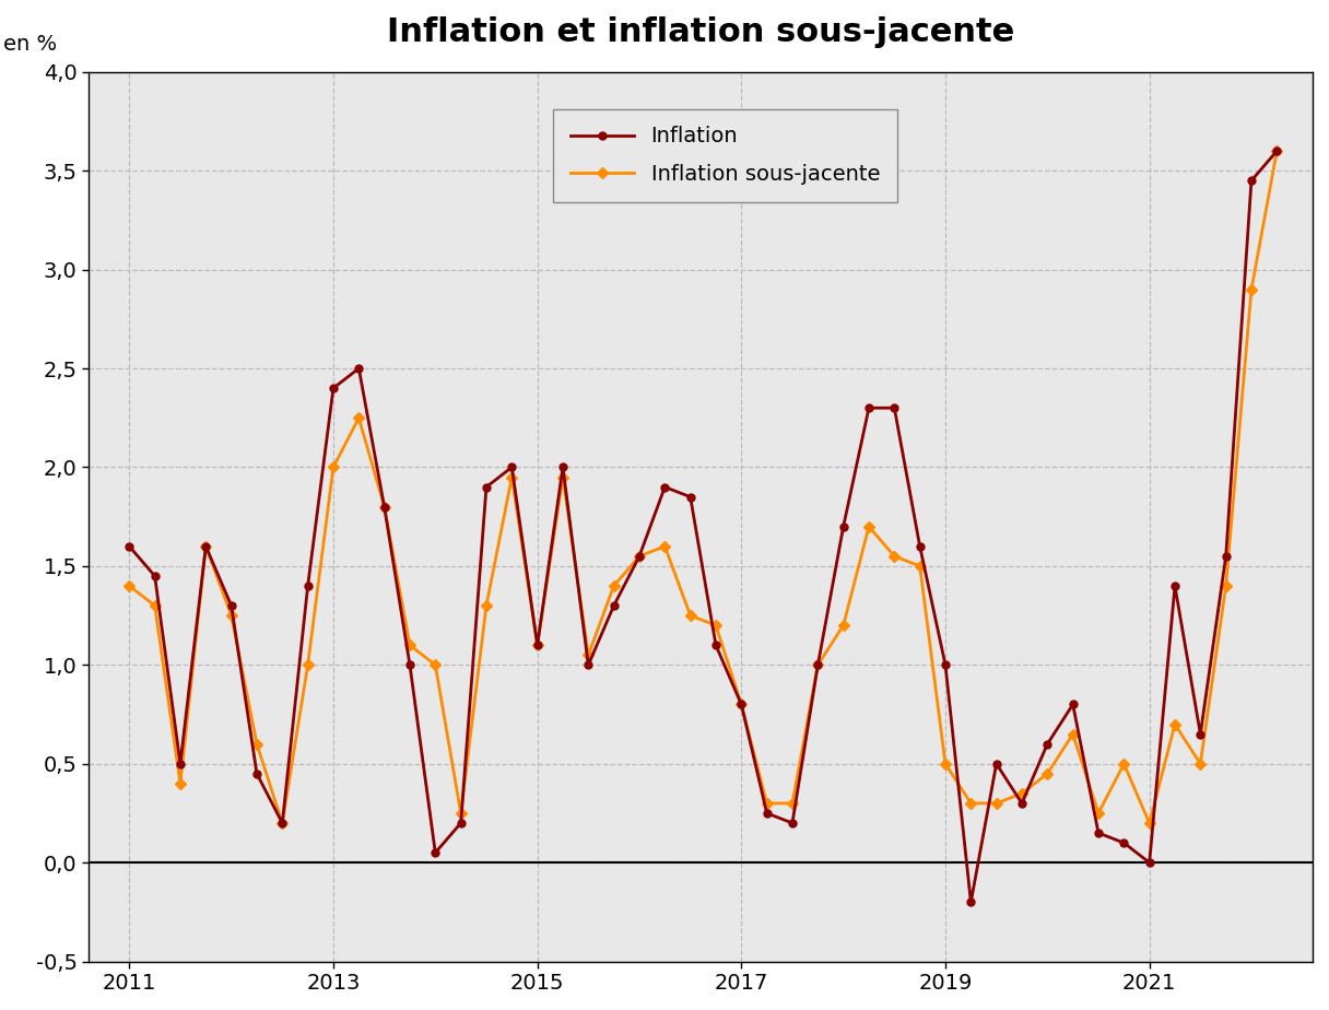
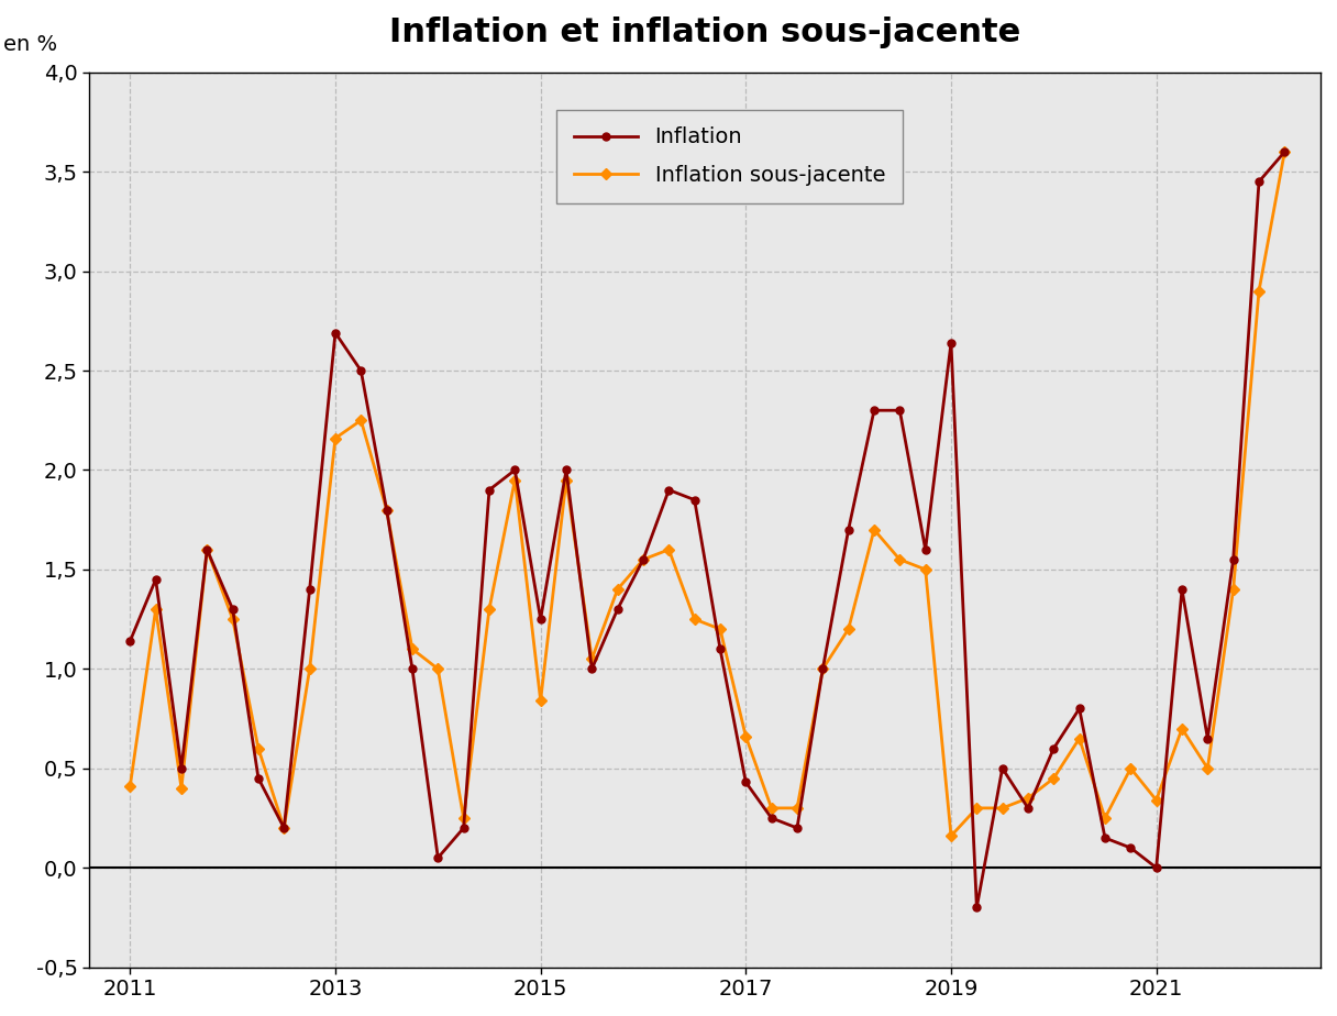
Inflation/2011: 1,60 -> 1,14
Inflation sous-jacente/2011: 1,40 -> 0,41
Inflation/2013: 2,40 -> 2,69
Inflation sous-jacente/2013: 2,00 -> 2,16
Inflation/2015: 1,10 -> 1,25
Inflation sous-jacente/2015: 1,10 -> 0,84
Inflation/2017: 0,80 -> 0,43
Inflation sous-jacente/2017: 0,80 -> 0,66
Inflation/2019: 1,00 -> 2,64
Inflation sous-jacente/2019: 0,50 -> 0,16
Inflation sous-jacente/2021: 0,20 -> 0,34
